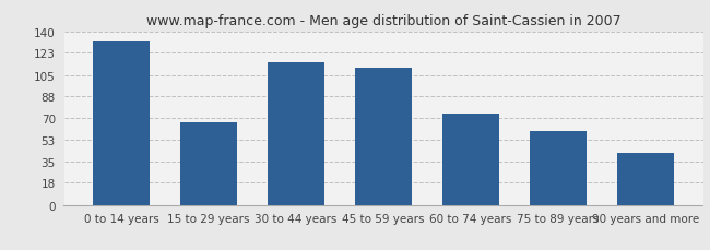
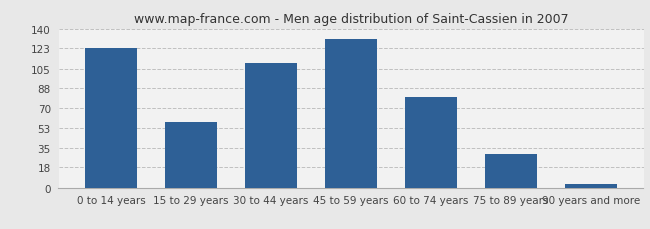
0 to 14 years: 132 -> 123
15 to 29 years: 67 -> 58
30 to 44 years: 115 -> 110
45 to 59 years: 111 -> 131
60 to 74 years: 74 -> 80
75 to 89 years: 60 -> 30
90 years and more: 42 -> 3
